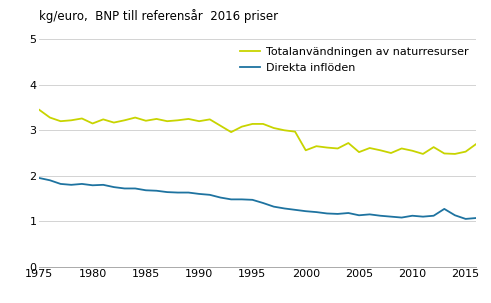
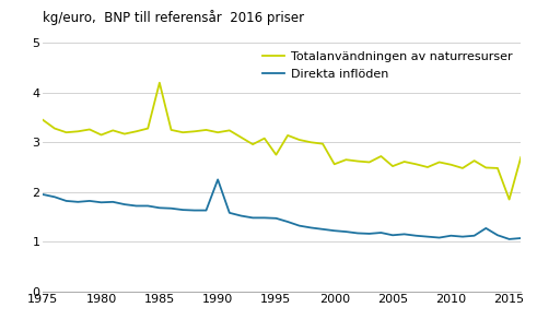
Totalanvändningen av naturresurser/1985: 3.21 -> 4.20
Direkta inflöden/1990: 1.60 -> 2.25
Totalanvändningen av naturresurser/1995: 3.14 -> 2.75
Totalanvändningen av naturresurser/2015: 2.53 -> 1.85
